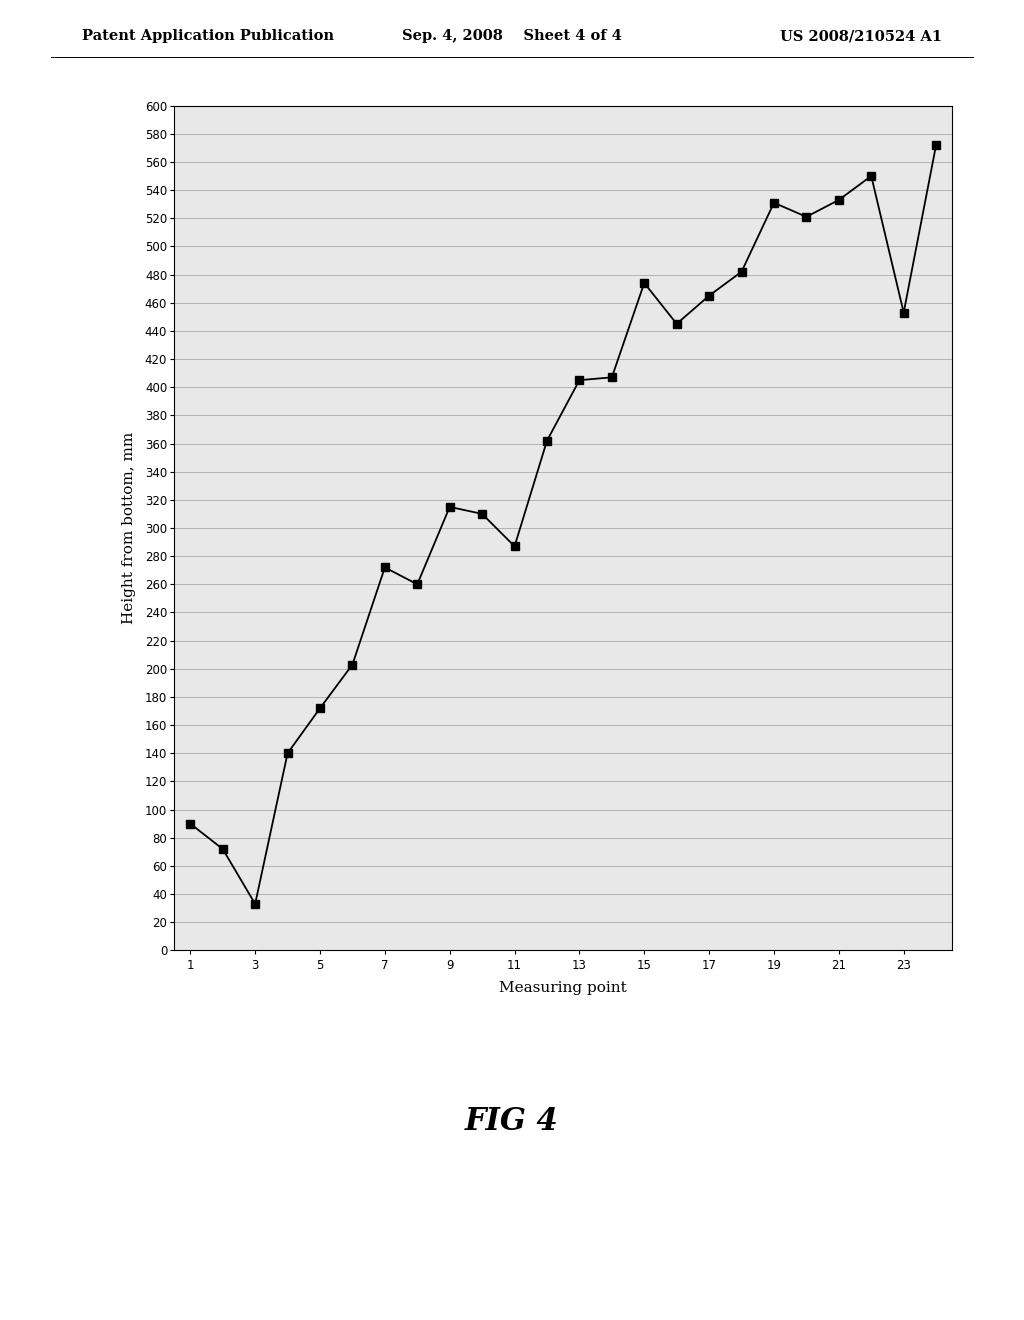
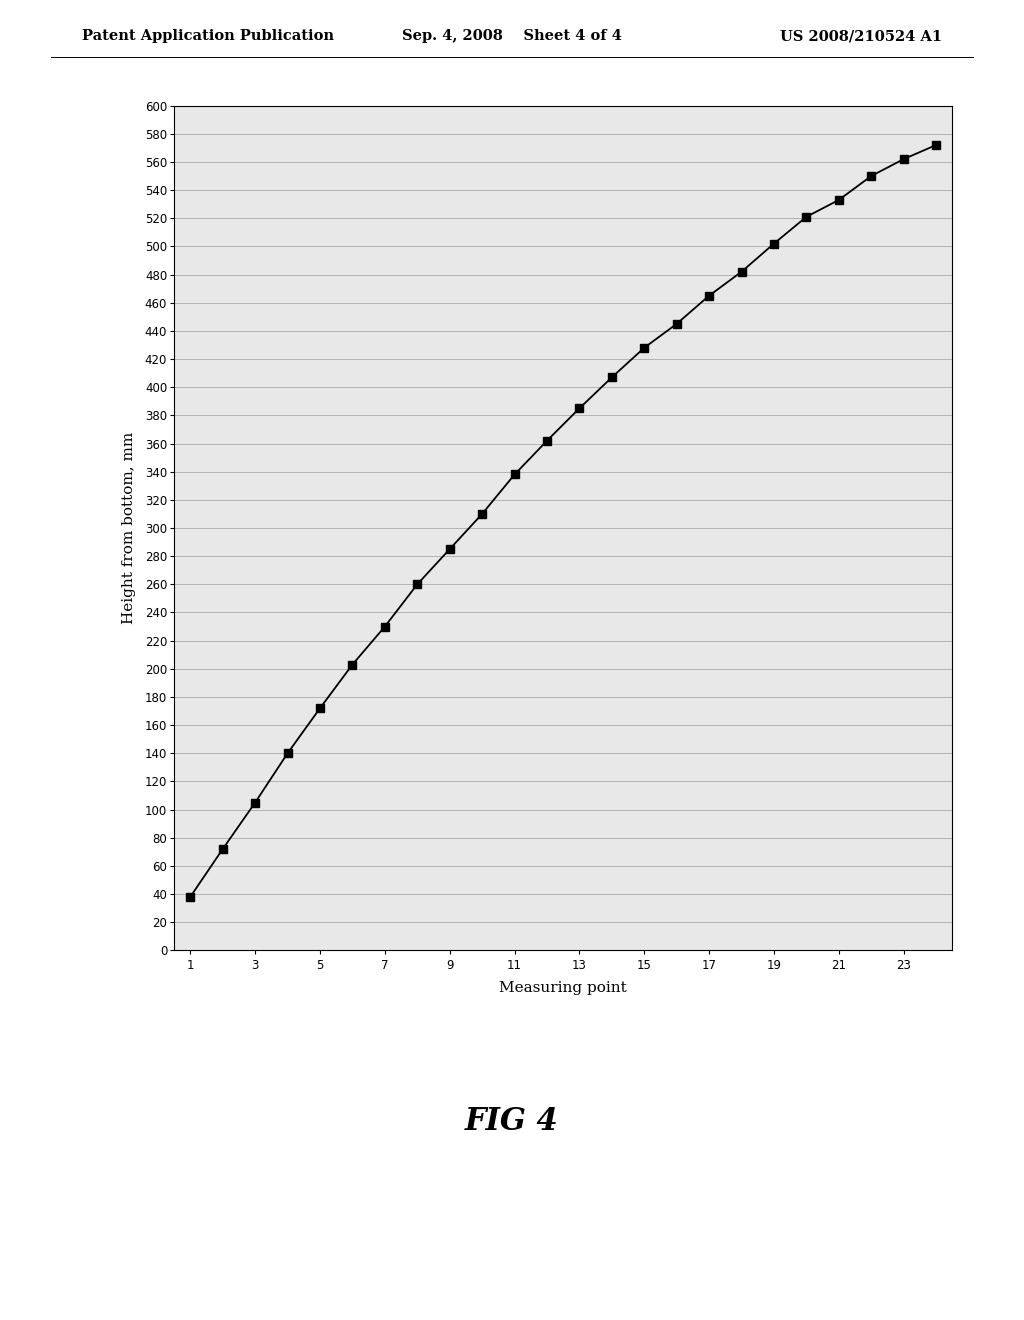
1: 90 -> 38
3: 33 -> 105
7: 272 -> 230
9: 315 -> 285
11: 287 -> 338
13: 405 -> 385
15: 474 -> 428
19: 531 -> 502
23: 453 -> 562
